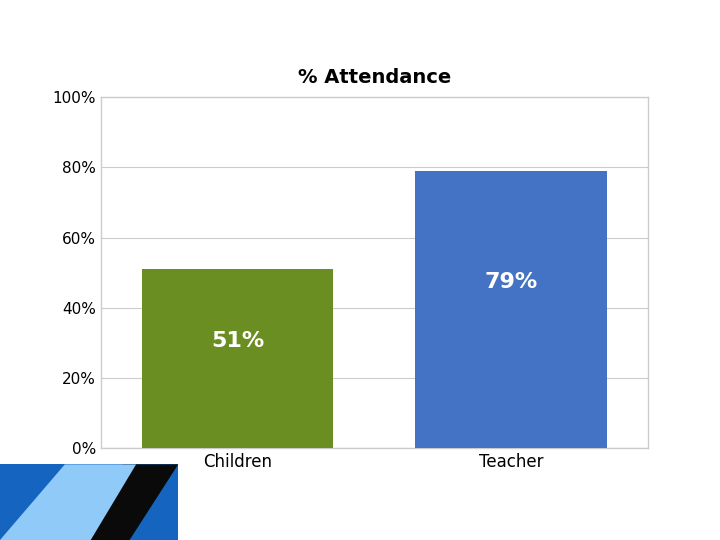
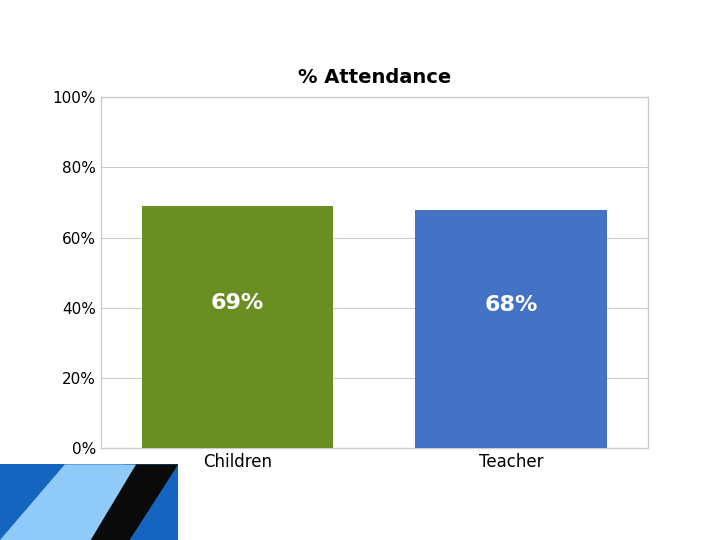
Children: 51% -> 69%
Teacher: 79% -> 68%
